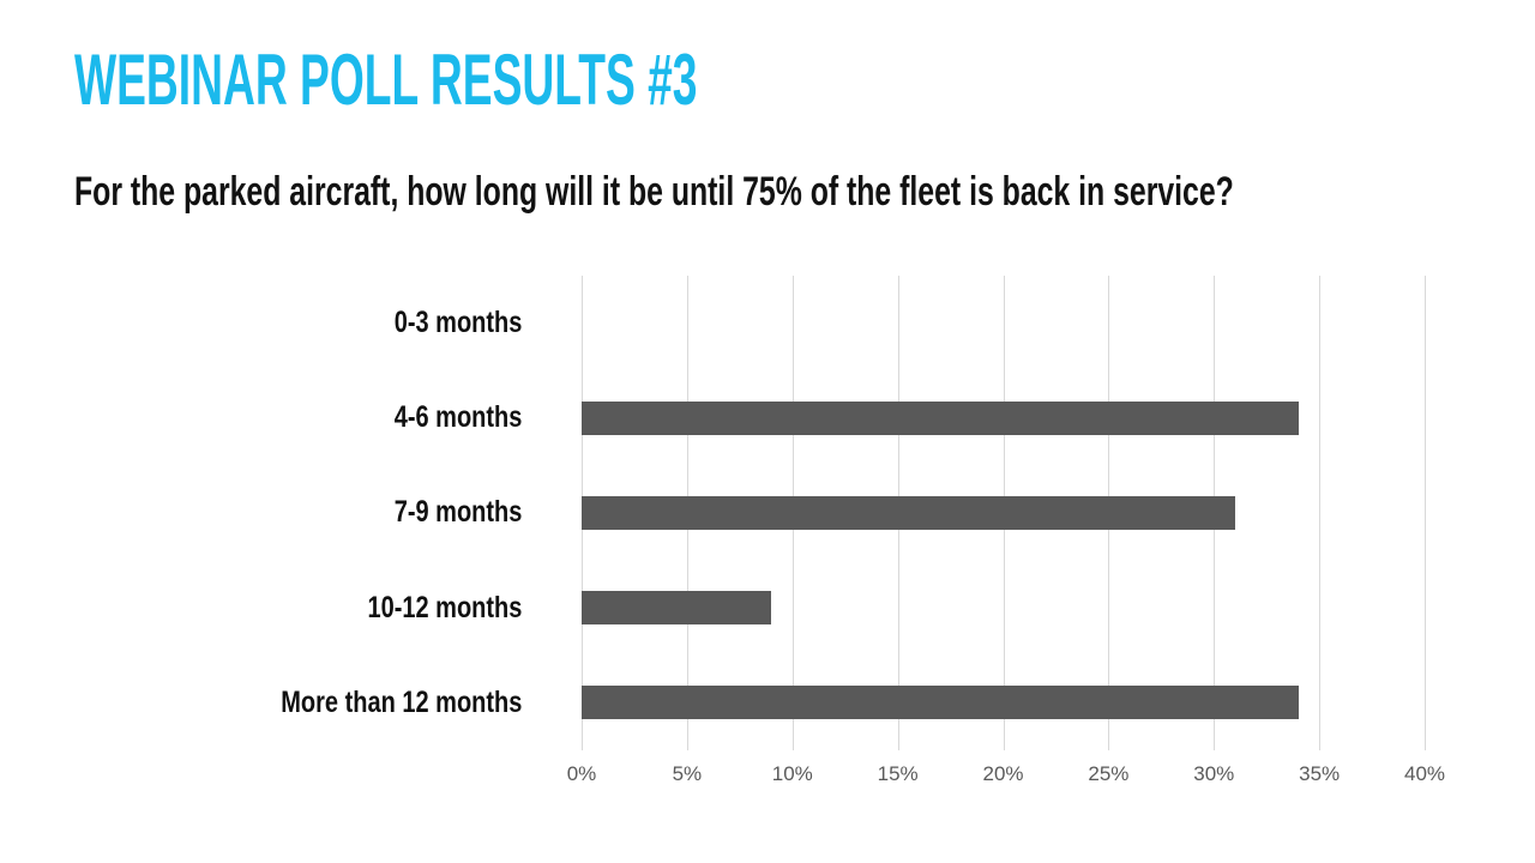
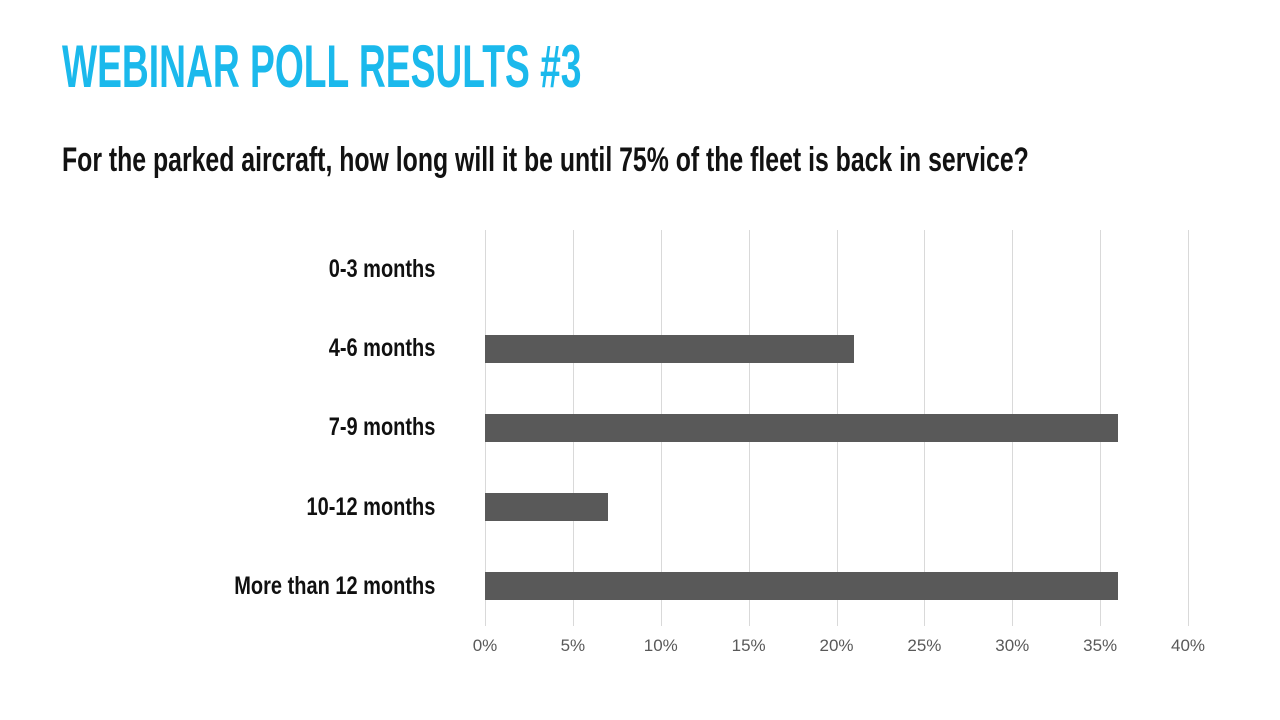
4-6 months: 34% -> 21%
7-9 months: 31% -> 36%
10-12 months: 9% -> 7%
More than 12 months: 34% -> 36%
